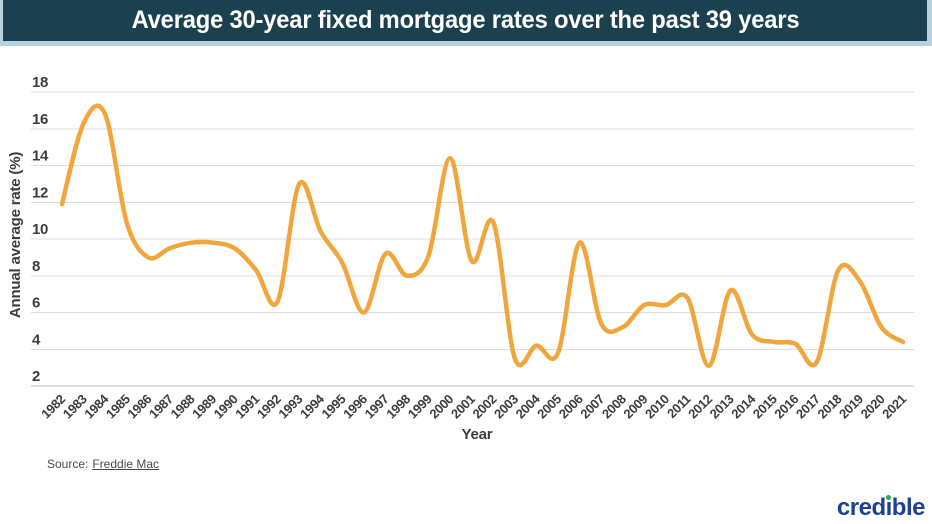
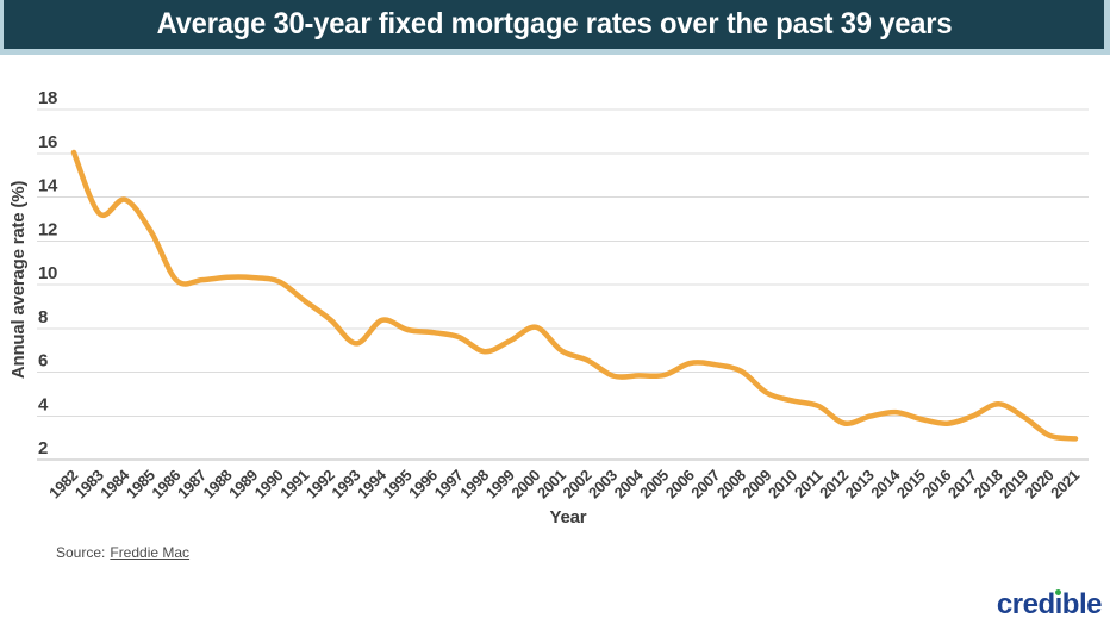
1982: 11.9 -> 16.0
1983: 16.3 -> 13.2
1984: 16.8 -> 13.9
1985: 10.9 -> 12.4
1986: 9.0 -> 10.2
1987: 9.5 -> 10.2
1988: 9.8 -> 10.3
1989: 9.8 -> 10.3
1990: 9.5 -> 10.1
1991: 8.3 -> 9.2
1992: 6.6 -> 8.4
1993: 13.0 -> 7.3
1994: 10.4 -> 8.4
1995: 8.7 -> 7.9
1996: 6.0 -> 7.8
1997: 9.2 -> 7.6
1998: 8.0 -> 6.9
1999: 9.1 -> 7.4
2000: 14.4 -> 8.1
2001: 8.8 -> 7.0
2002: 10.9 -> 6.5
2003: 3.5 -> 5.8
2004: 4.2 -> 5.8
2005: 3.8 -> 5.9
2006: 9.8 -> 6.4
2007: 5.4 -> 6.3
2008: 5.2 -> 6.0
2009: 6.4 -> 5.0
2010: 6.4 -> 4.7
2011: 6.8 -> 4.5
2012: 3.1 -> 3.7
2013: 7.2 -> 4.0
2014: 4.8 -> 4.2
2015: 4.4 -> 3.9
2016: 4.3 -> 3.6
2017: 3.3 -> 4.0
2018: 8.3 -> 4.5
2019: 7.7 -> 3.9
2020: 5.2 -> 3.1
2021: 4.4 -> 3.0
